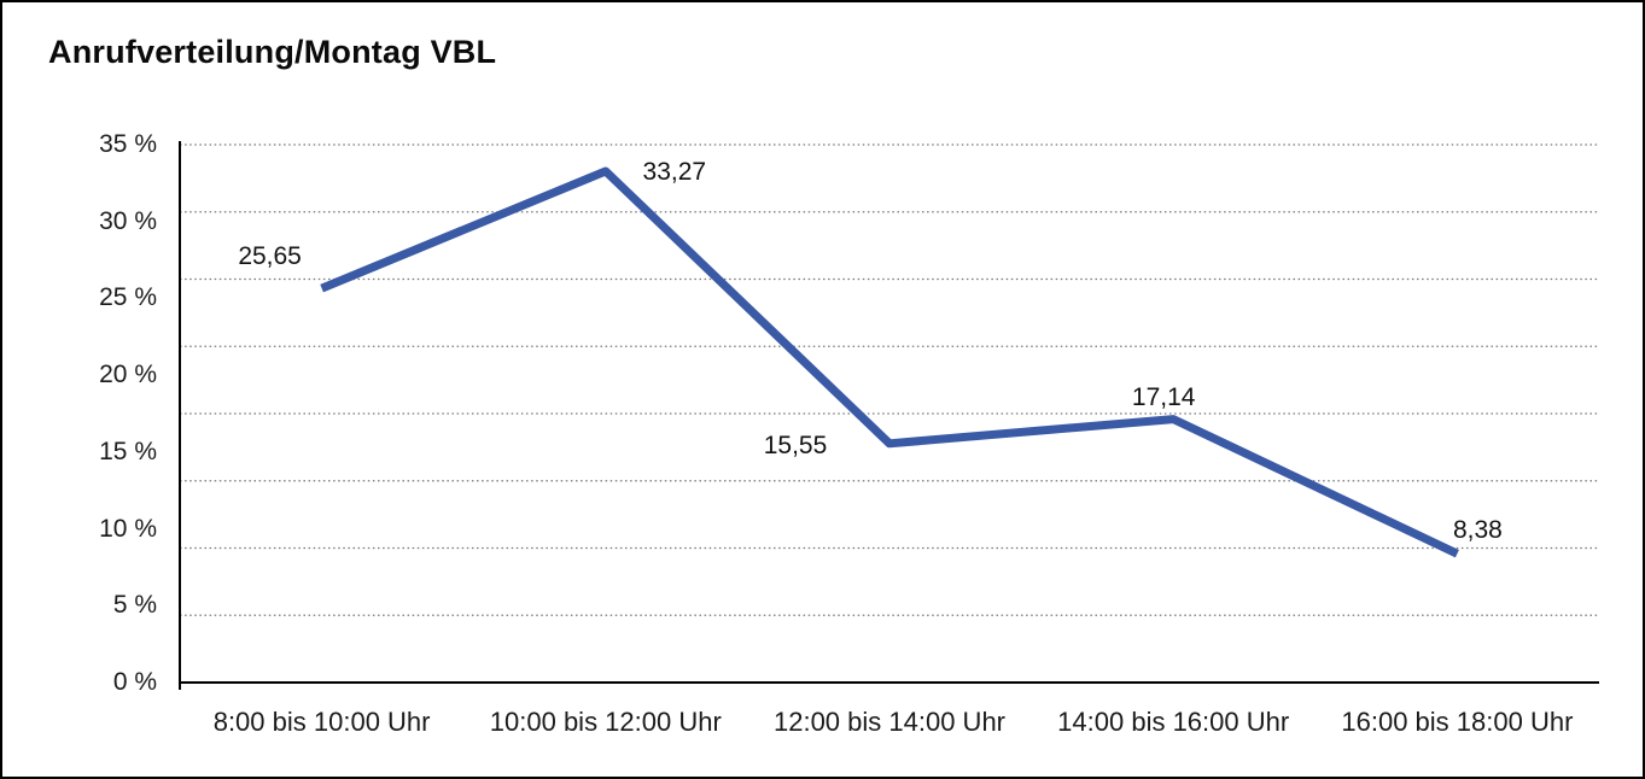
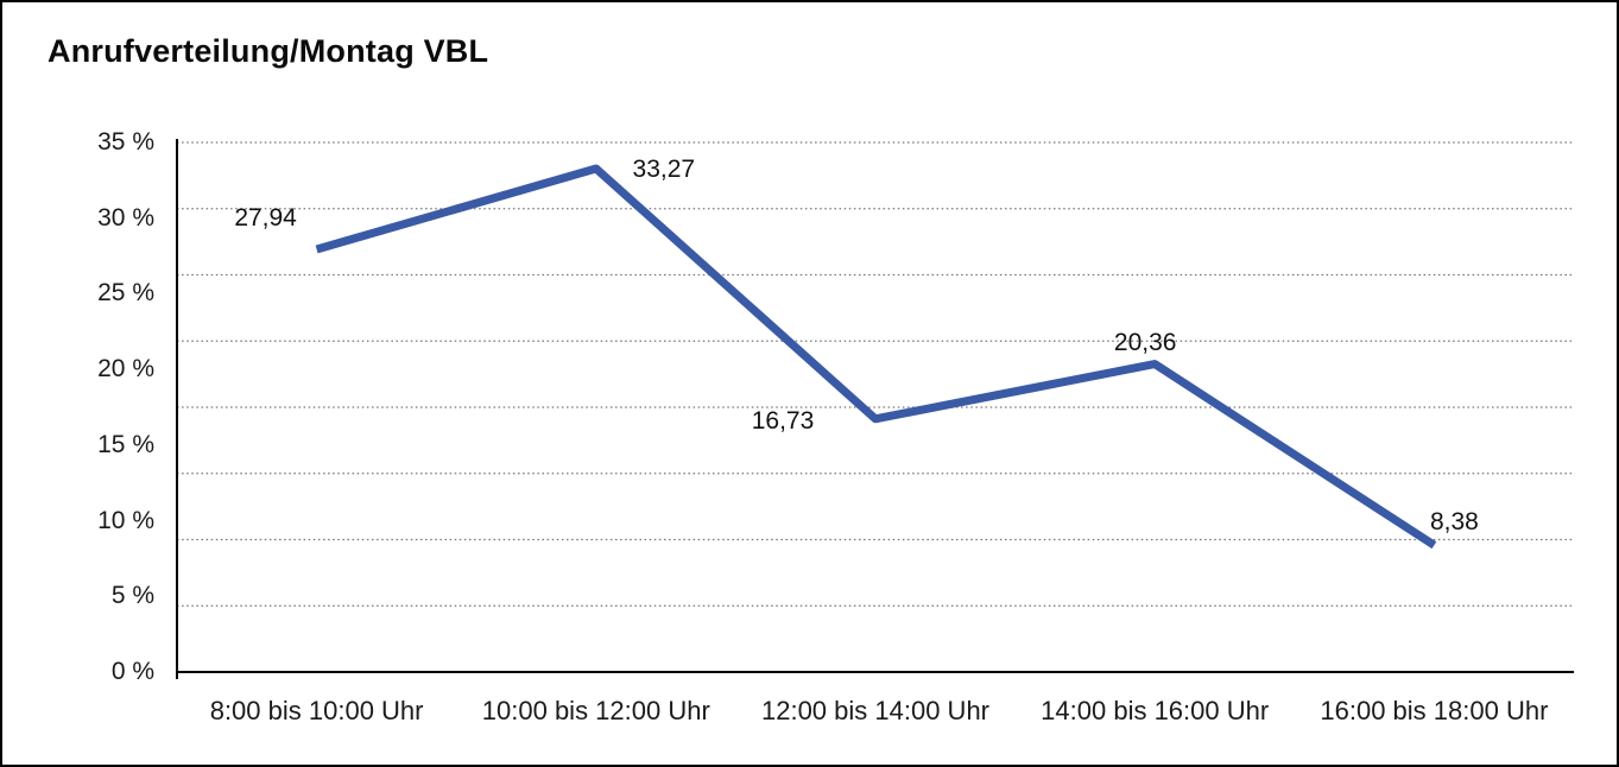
8:00 bis 10:00 Uhr: 25,65 -> 27,94
12:00 bis 14:00 Uhr: 15,55 -> 16,73
14:00 bis 16:00 Uhr: 17,14 -> 20,36
